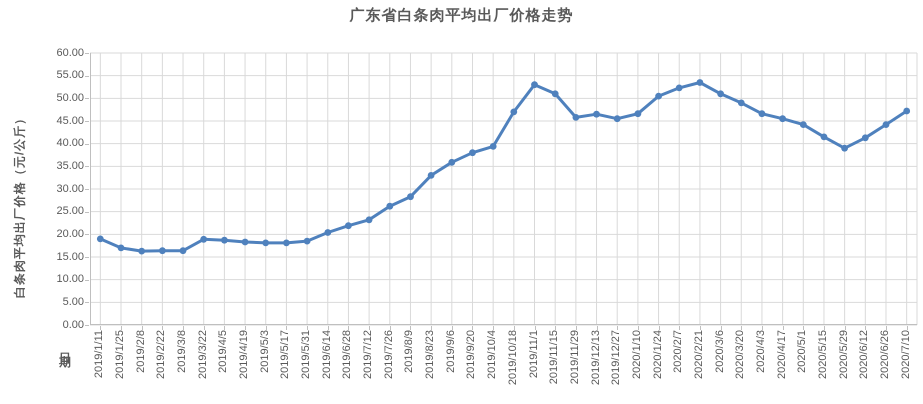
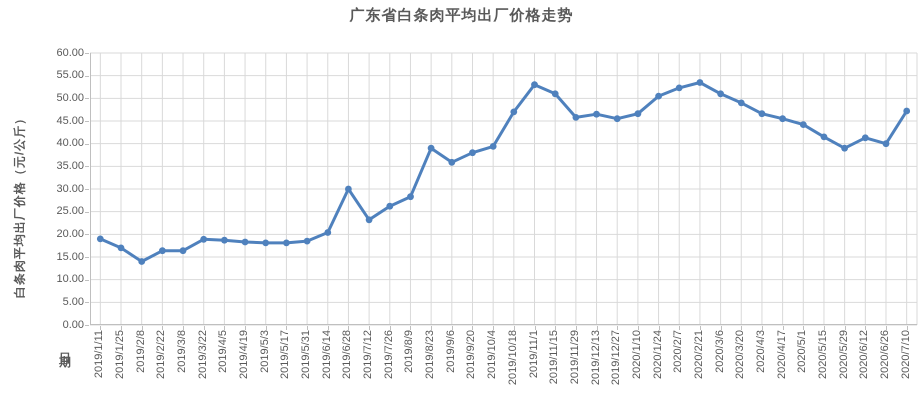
2019/2/8: 16 -> 14
2019/6/28: 22 -> 30
2019/8/23: 33 -> 39
2020/6/26: 44 -> 40
